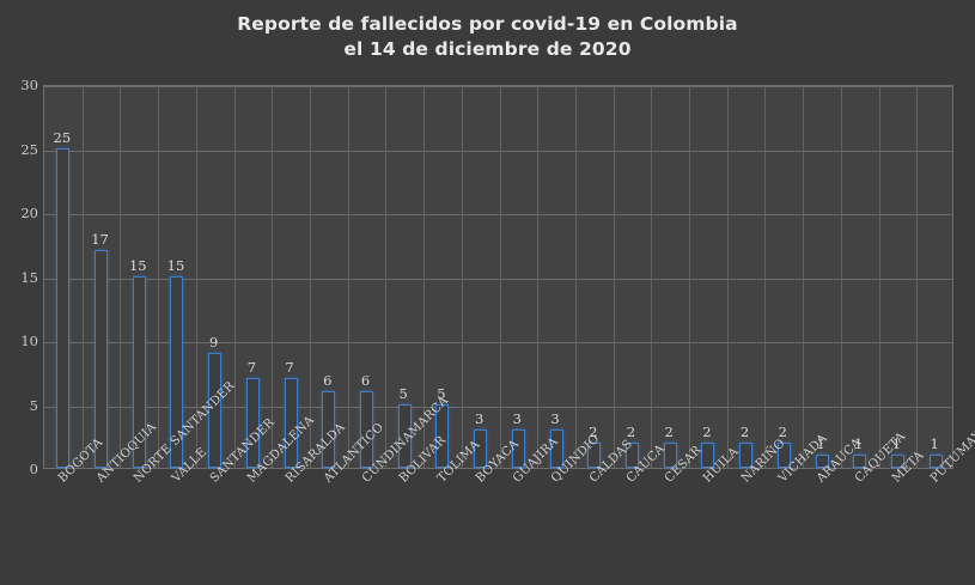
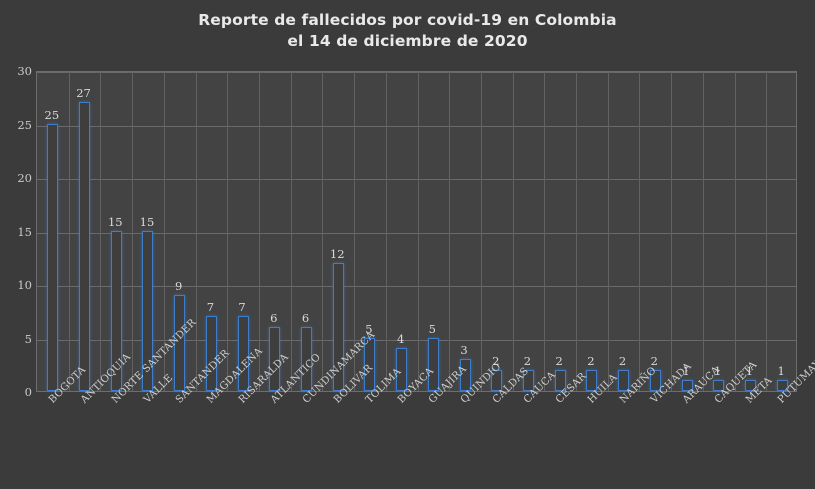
ANTIOQUIA: 17 -> 27
BOLIVAR: 5 -> 12
BOYACA: 3 -> 4
GUAJIRA: 3 -> 5
